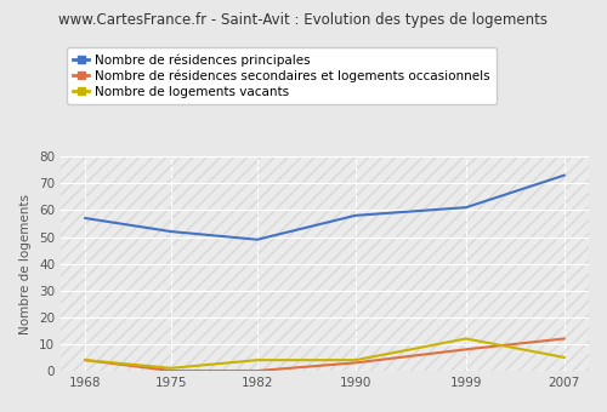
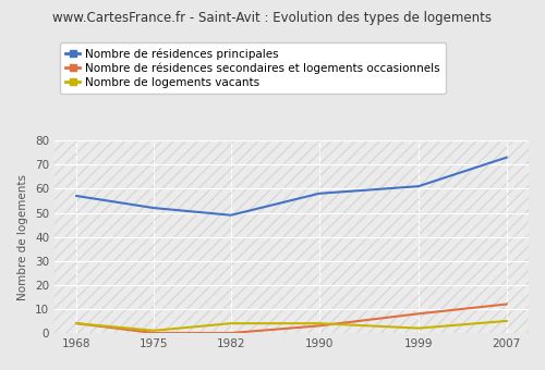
Nombre de logements vacants/1999: 12 -> 2
